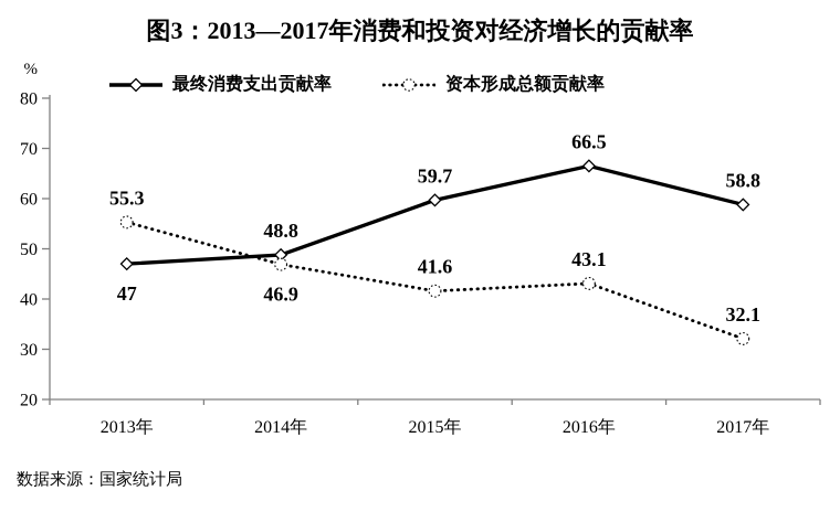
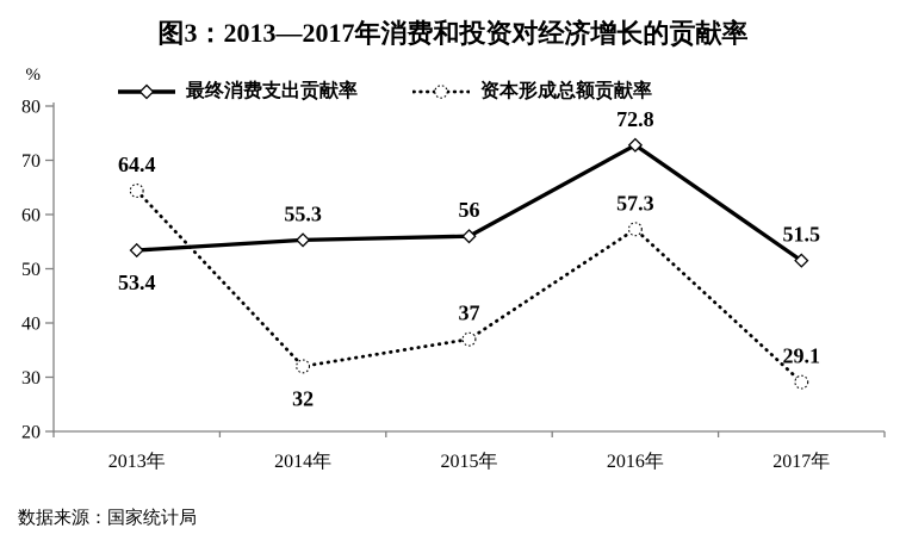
最终消费支出贡献率/2013年: 47 -> 53.4
资本形成总额贡献率/2013年: 55.3 -> 64.4
最终消费支出贡献率/2014年: 48.8 -> 55.3
资本形成总额贡献率/2014年: 46.9 -> 32
最终消费支出贡献率/2015年: 59.7 -> 56
资本形成总额贡献率/2015年: 41.6 -> 37
最终消费支出贡献率/2016年: 66.5 -> 72.8
资本形成总额贡献率/2016年: 43.1 -> 57.3
最终消费支出贡献率/2017年: 58.8 -> 51.5
资本形成总额贡献率/2017年: 32.1 -> 29.1
